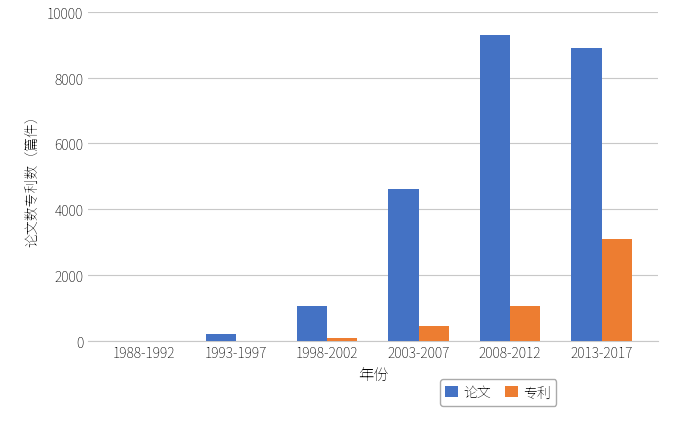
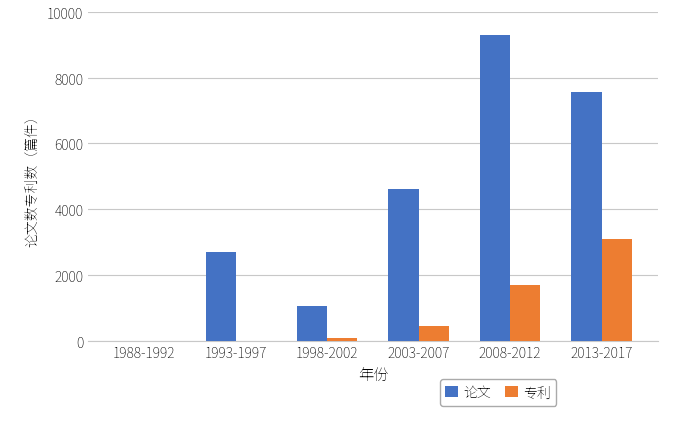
论文/1993-1997: 200 -> 2700
专利/2008-2012: 1050 -> 1700
论文/2013-2017: 8900 -> 7550
